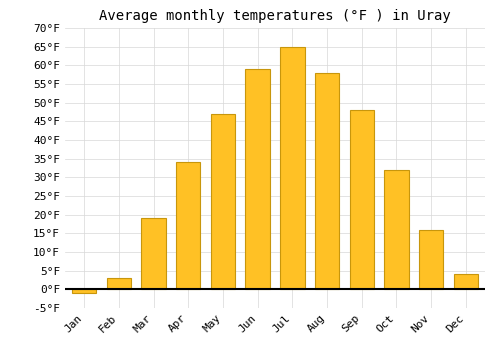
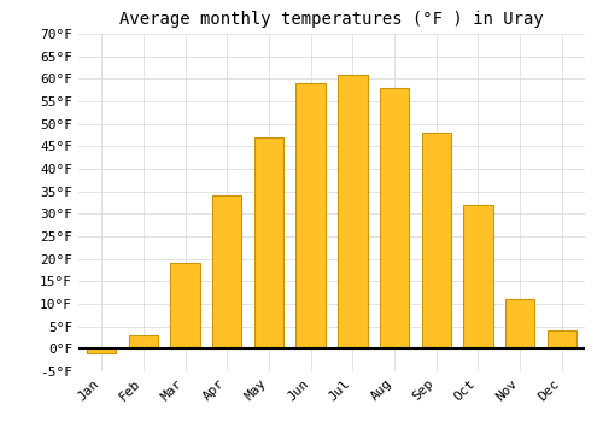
Jul: 65°F -> 61°F
Nov: 16°F -> 11°F
